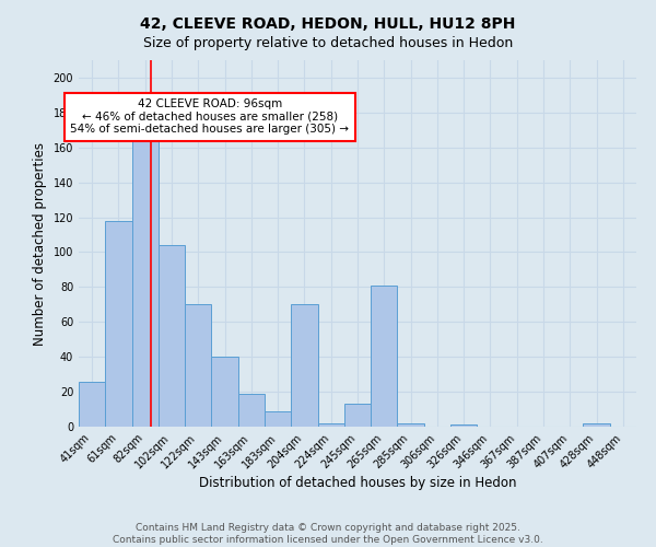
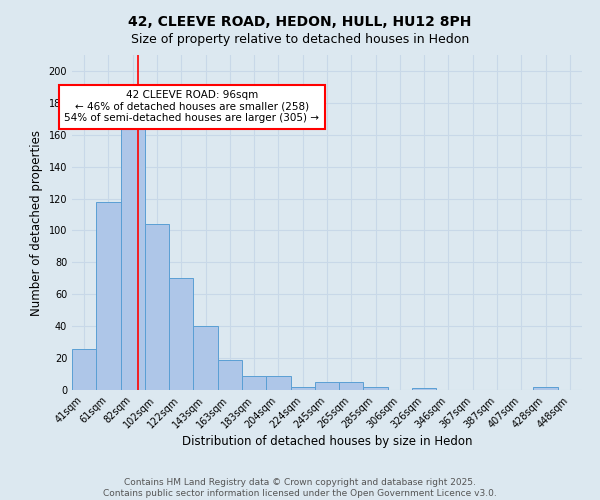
204sqm: 70 -> 9
245sqm: 13 -> 5
265sqm: 81 -> 5
